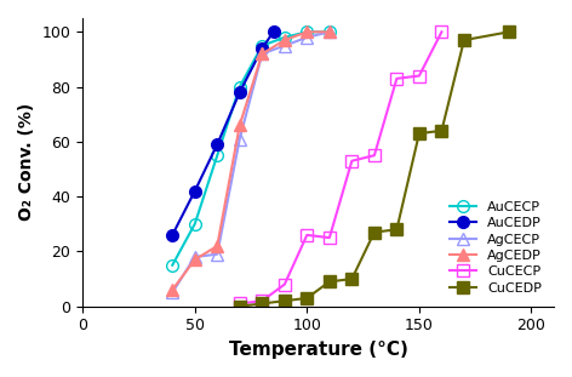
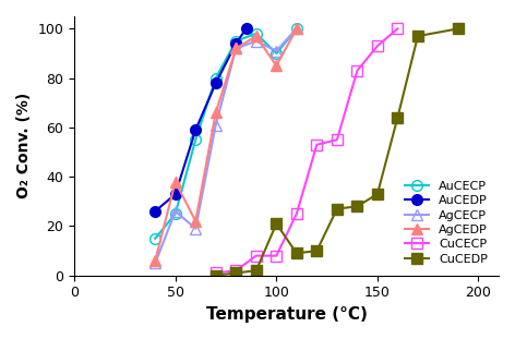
AuCECP/50: 30 -> 25
AuCEDP/50: 42 -> 33
AgCECP/50: 18 -> 26
AgCEDP/50: 17 -> 38
AuCECP/100: 100 -> 90
AgCECP/100: 98 -> 91
AgCEDP/100: 100 -> 85
CuCECP/100: 26 -> 8
CuCEDP/100: 3 -> 21
CuCECP/150: 84 -> 93
CuCEDP/150: 63 -> 33
